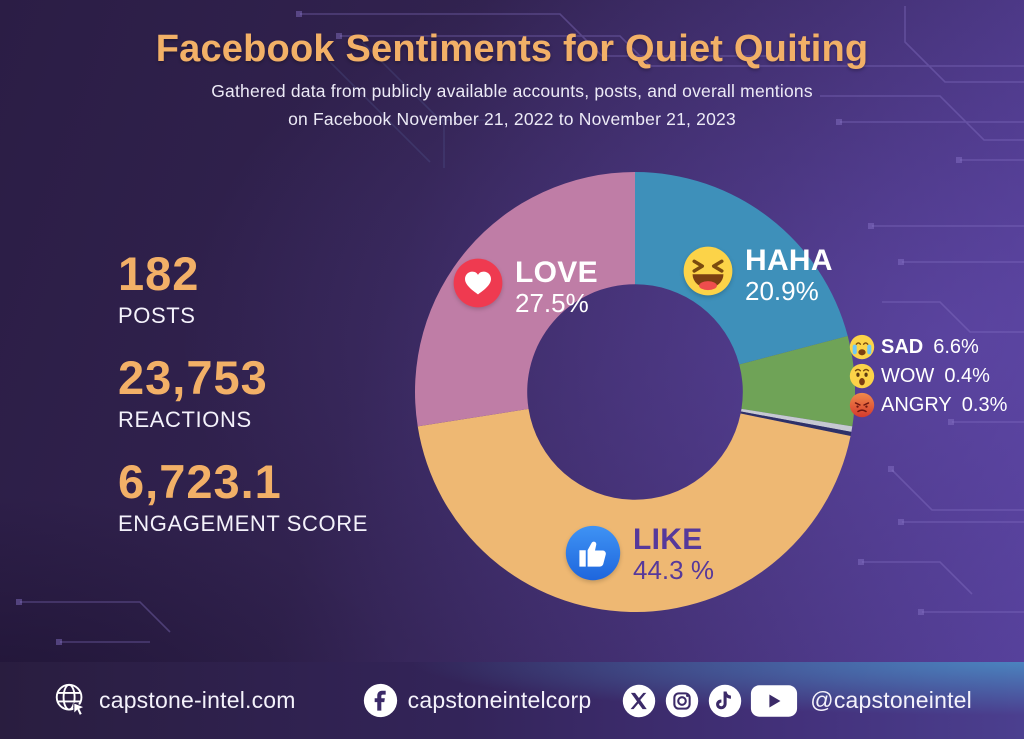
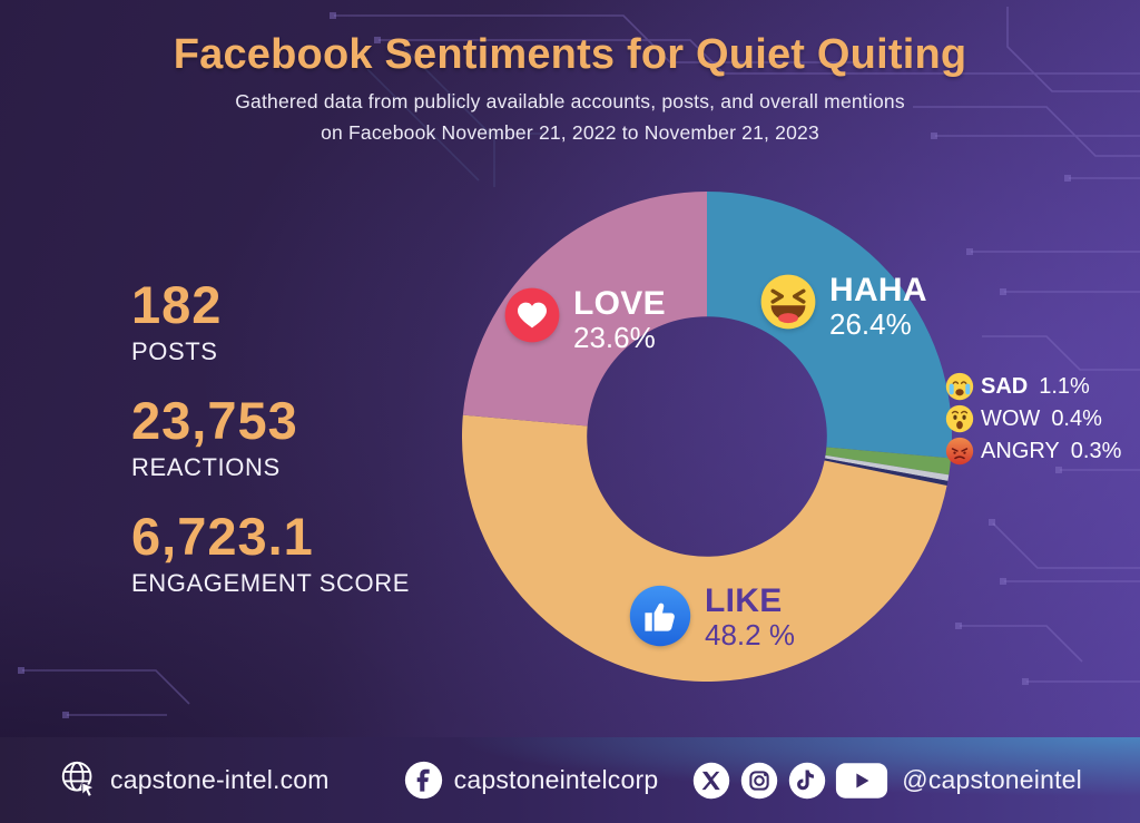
HAHA: 20.9% -> 26.4%
SAD: 6.6% -> 1.1%
LIKE: 44.3 -> 48.2
LOVE: 27.5% -> 23.6%
